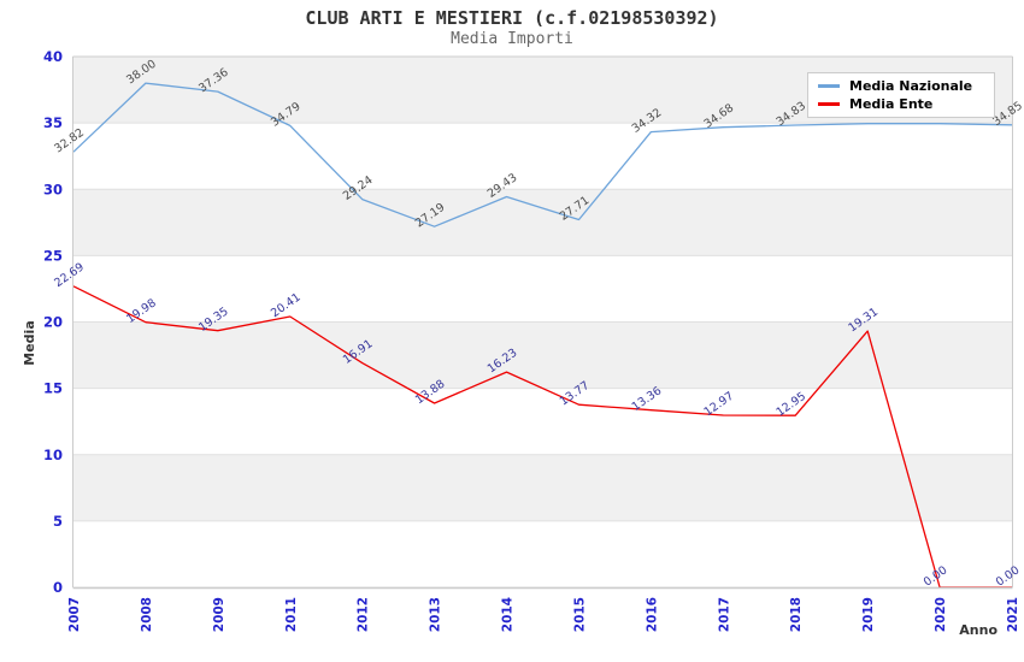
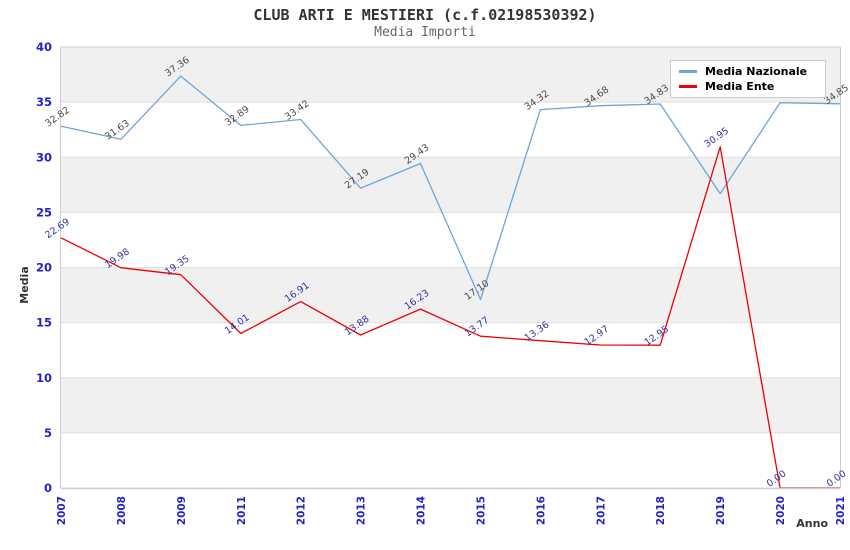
Media Nazionale/2008: 38.00 -> 31.63
Media Nazionale/2011: 34.79 -> 32.89
Media Ente/2011: 20.41 -> 14.01
Media Nazionale/2012: 29.24 -> 33.42
Media Nazionale/2015: 27.71 -> 17.10
Media Nazionale/2019: 35.0 -> 26.7
Media Ente/2019: 19.31 -> 30.95
